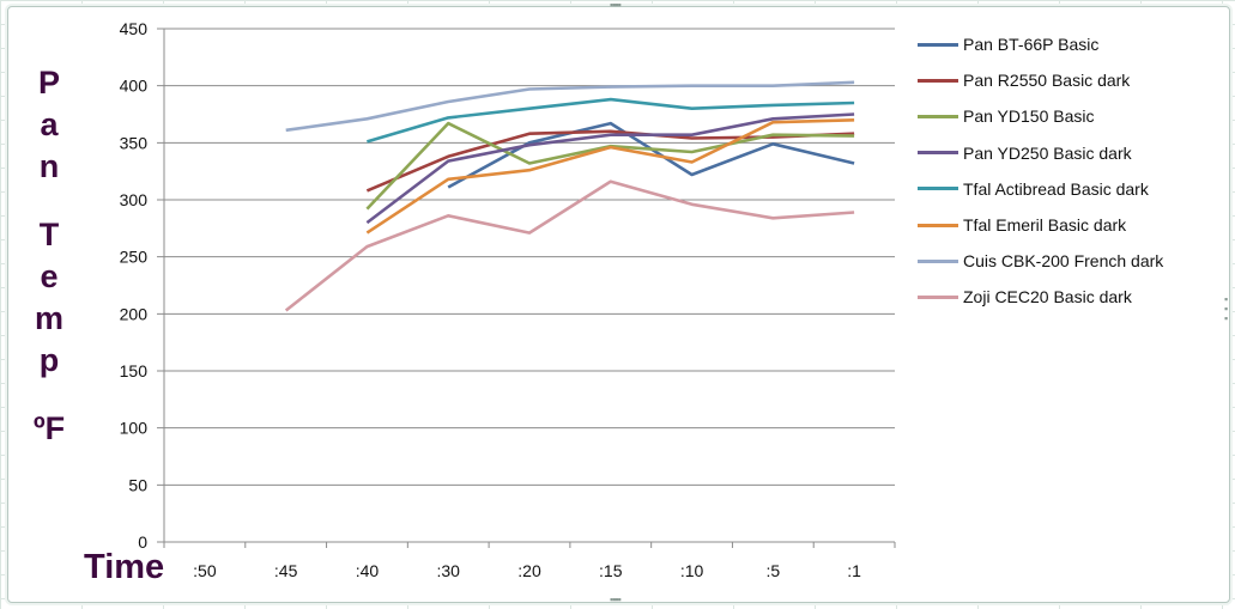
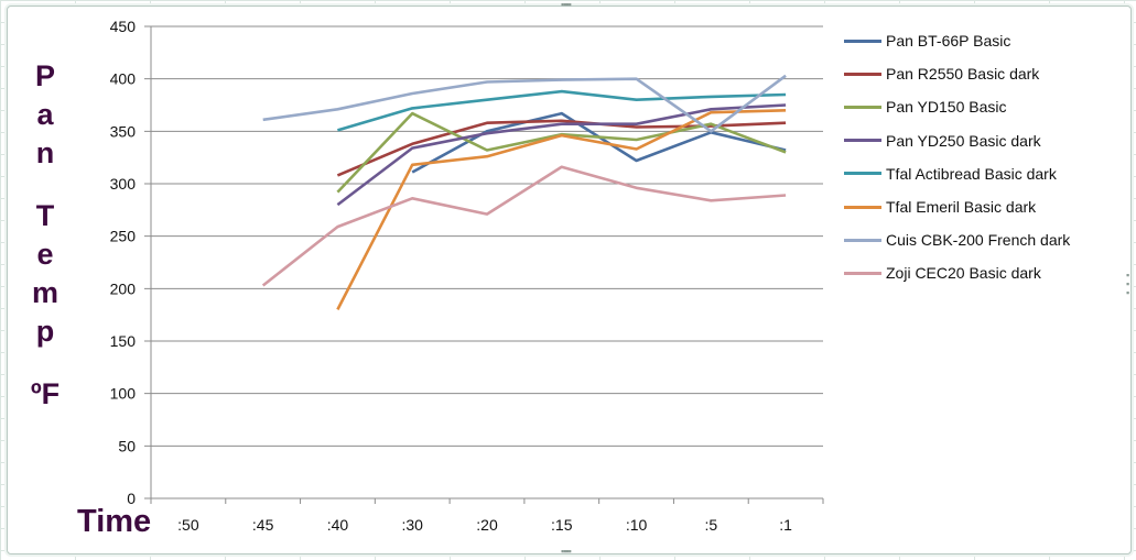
Tfal Emeril Basic dark/:40: 270 -> 180
Cuis CBK-200 French dark/:5: 400 -> 350
Pan YD150 Basic/:1: 360 -> 330
